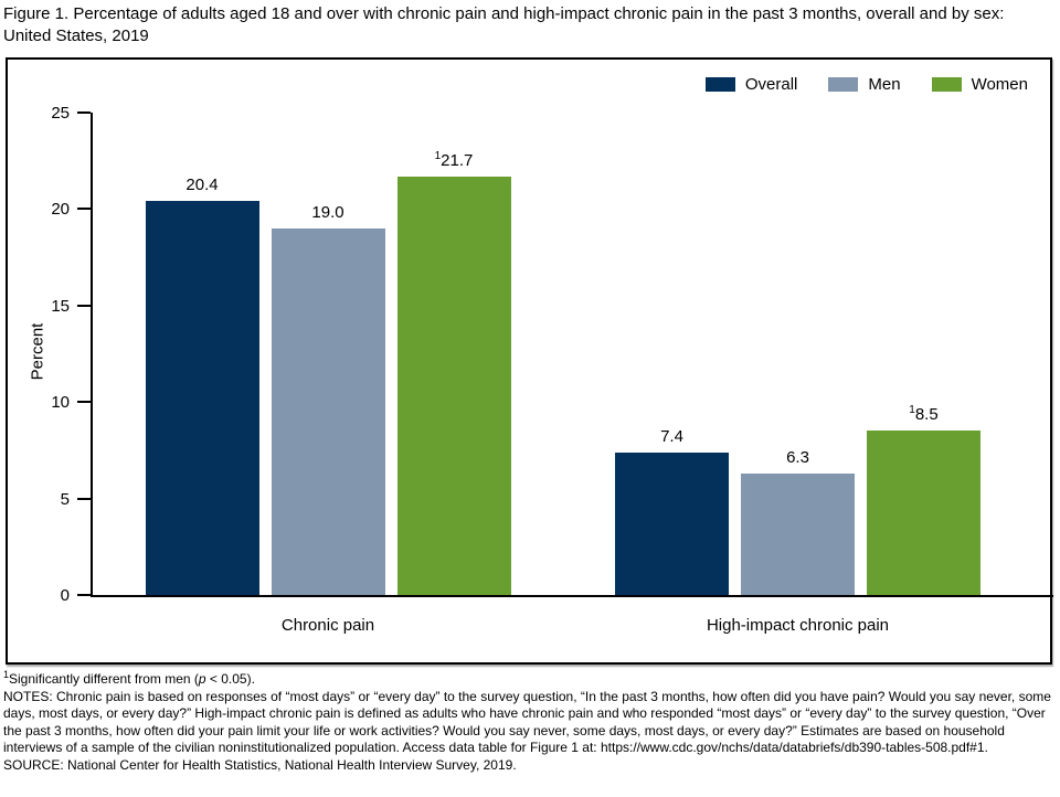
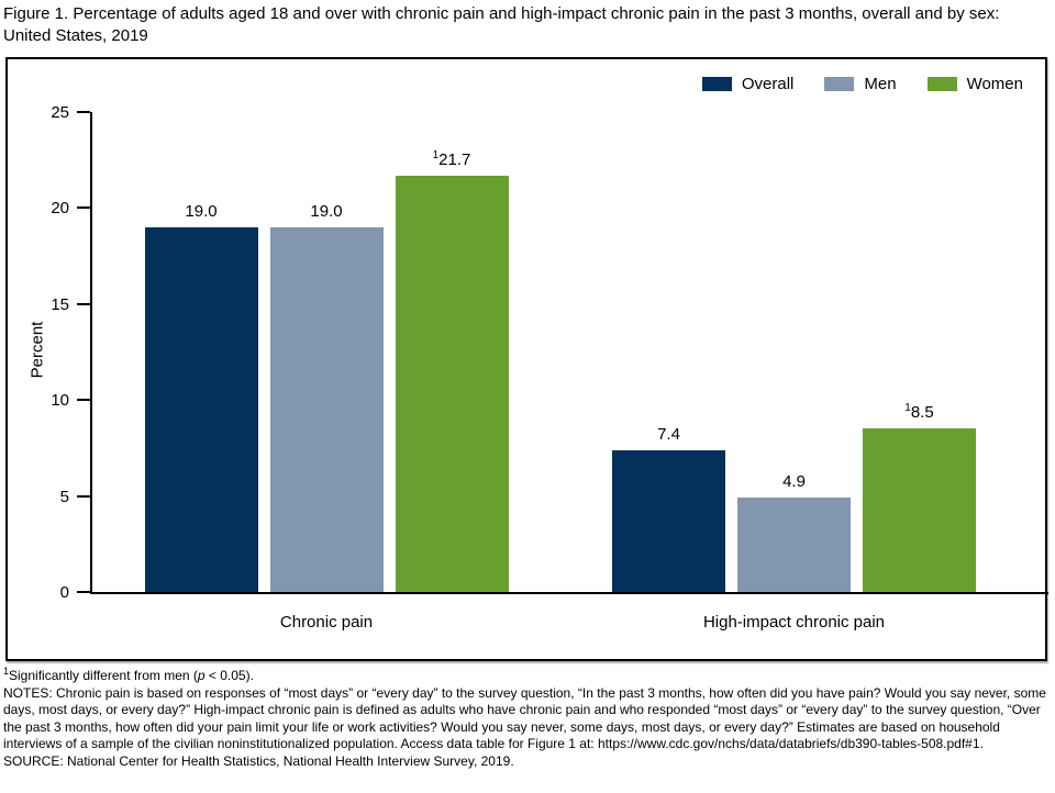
Overall/Chronic pain: 20.4 -> 19.0
Men/High-impact chronic pain: 6.3 -> 4.9
